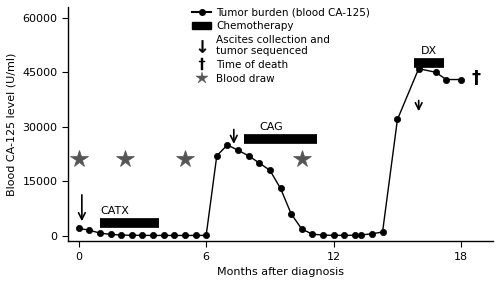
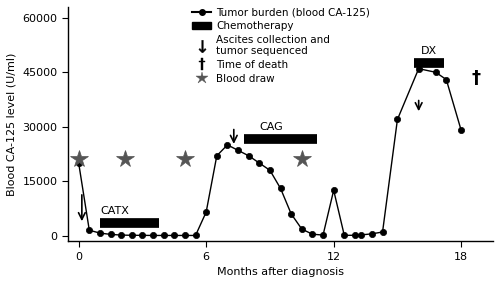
0: 2000 -> 20000
6: 100 -> 6500
12: 100 -> 12500
18: 43000 -> 29000
